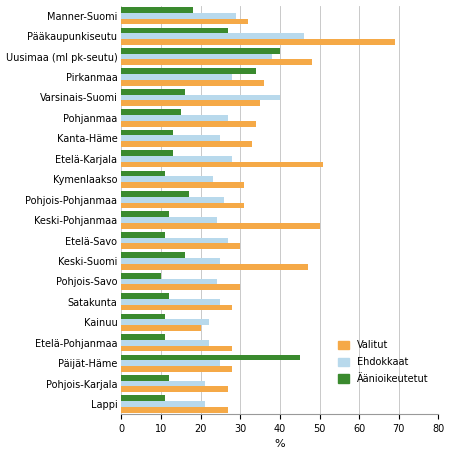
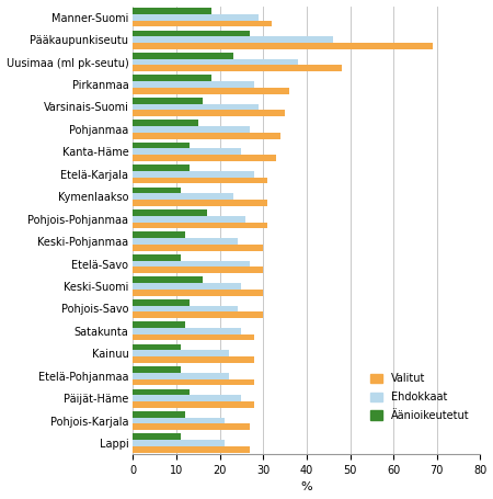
Äänioikeutetut/Uusimaa (ml pk-seutu): 40 -> 23
Äänioikeutetut/Pirkanmaa: 34 -> 18
Ehdokkaat/Varsinais-Suomi: 40 -> 29
Valitut/Etelä-Karjala: 51 -> 31
Valitut/Keski-Pohjanmaa: 50 -> 30
Valitut/Keski-Suomi: 47 -> 30
Äänioikeutetut/Pohjois-Savo: 10 -> 13
Valitut/Kainuu: 20 -> 28
Äänioikeutetut/Päijät-Häme: 45 -> 13
